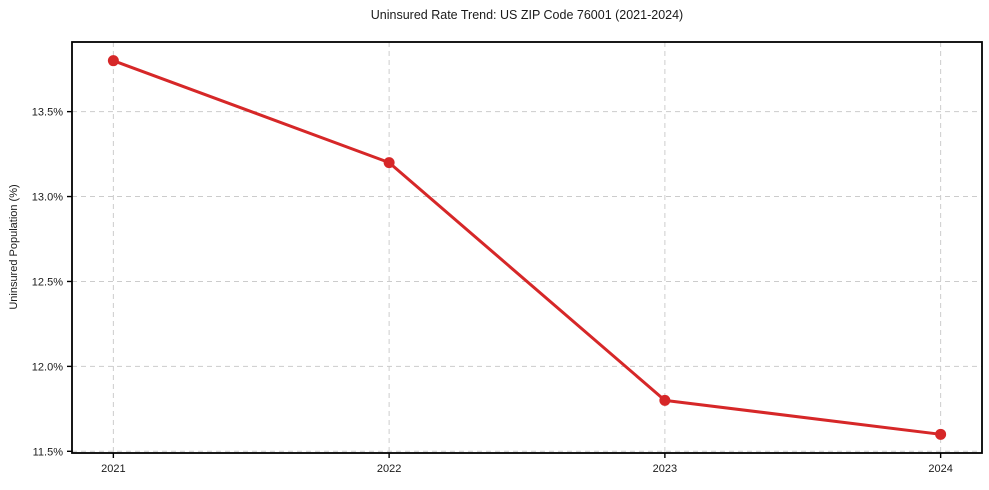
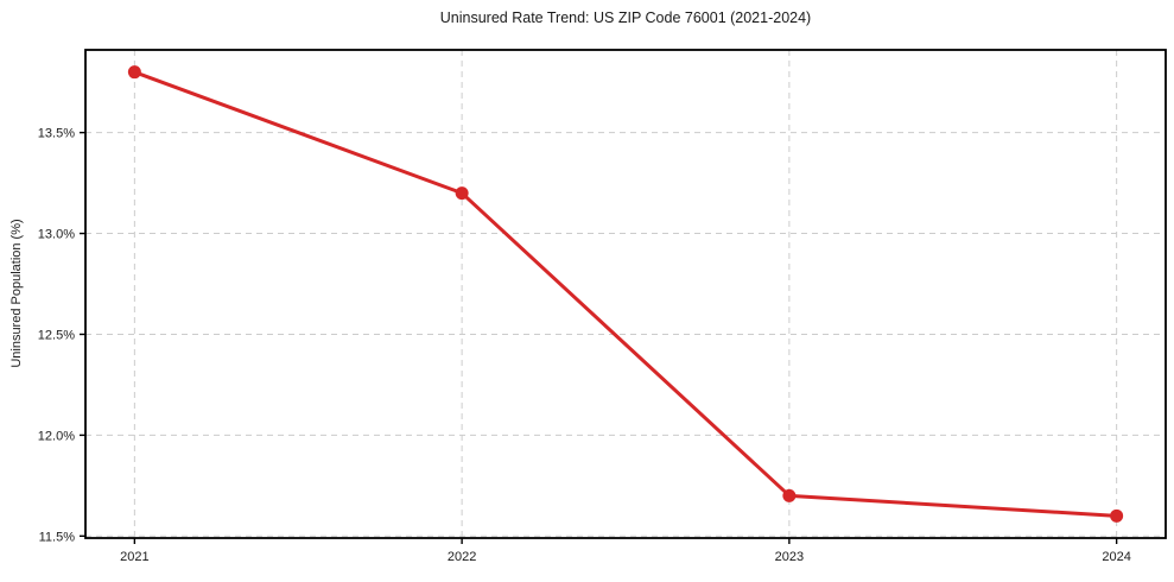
2023: 11.8% -> 11.7%
